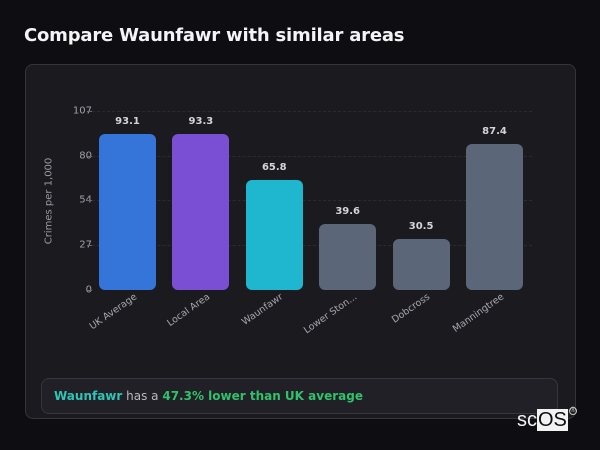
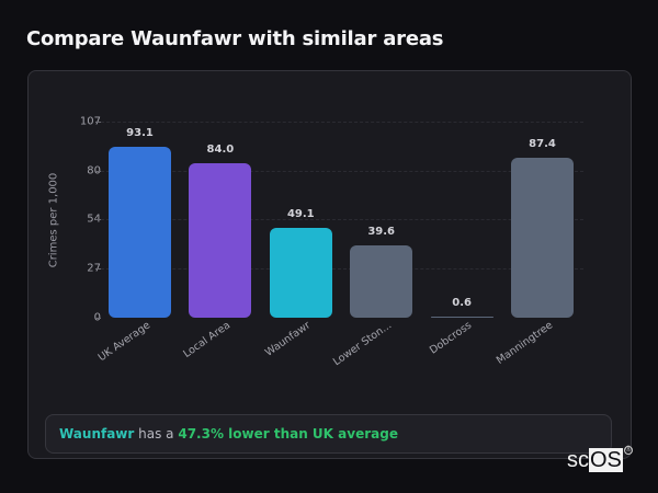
Local Area: 93.3 -> 84.0
Waunfawr: 65.8 -> 49.1
Dobcross: 30.5 -> 0.6
